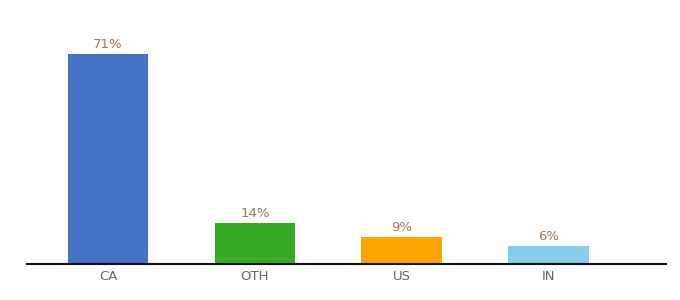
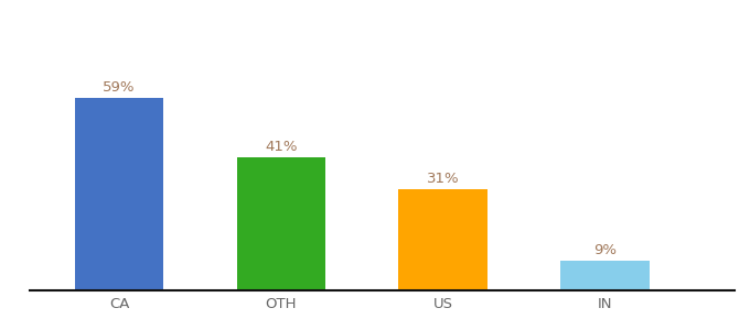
CA: 71% -> 59%
OTH: 14% -> 41%
US: 9% -> 31%
IN: 6% -> 9%
